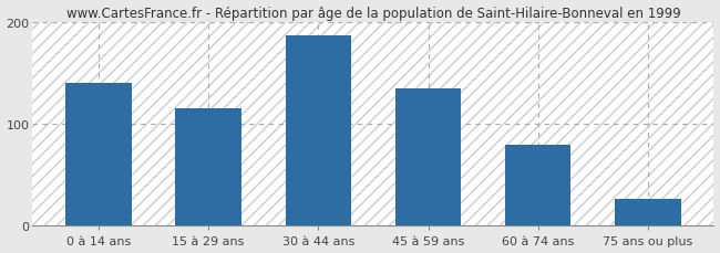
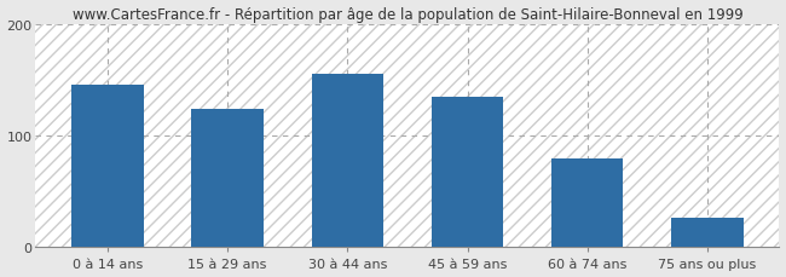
0 à 14 ans: 140 -> 146
15 à 29 ans: 115 -> 124
30 à 44 ans: 187 -> 156
